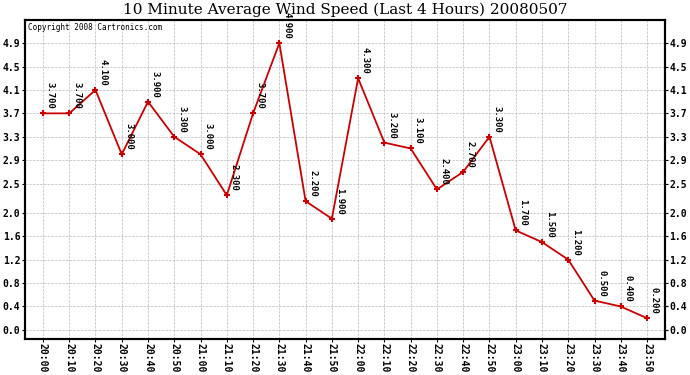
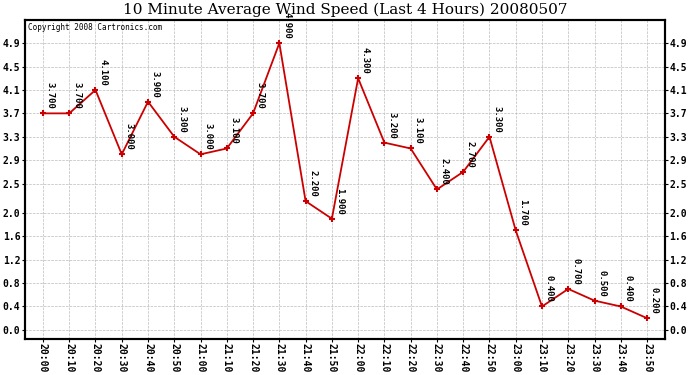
21:10: 2.300 -> 3.100
23:10: 1.500 -> 0.400
23:20: 1.200 -> 0.700
